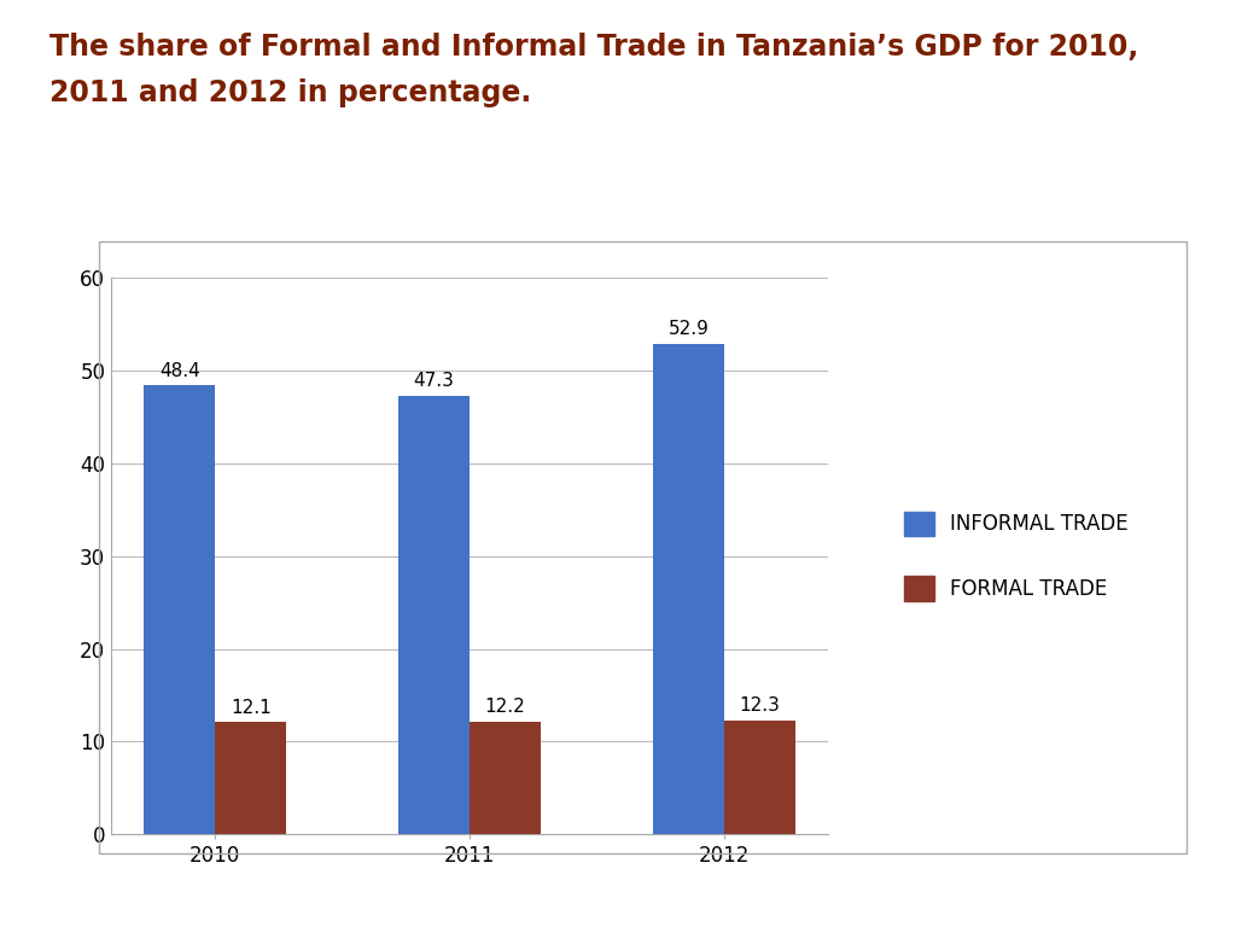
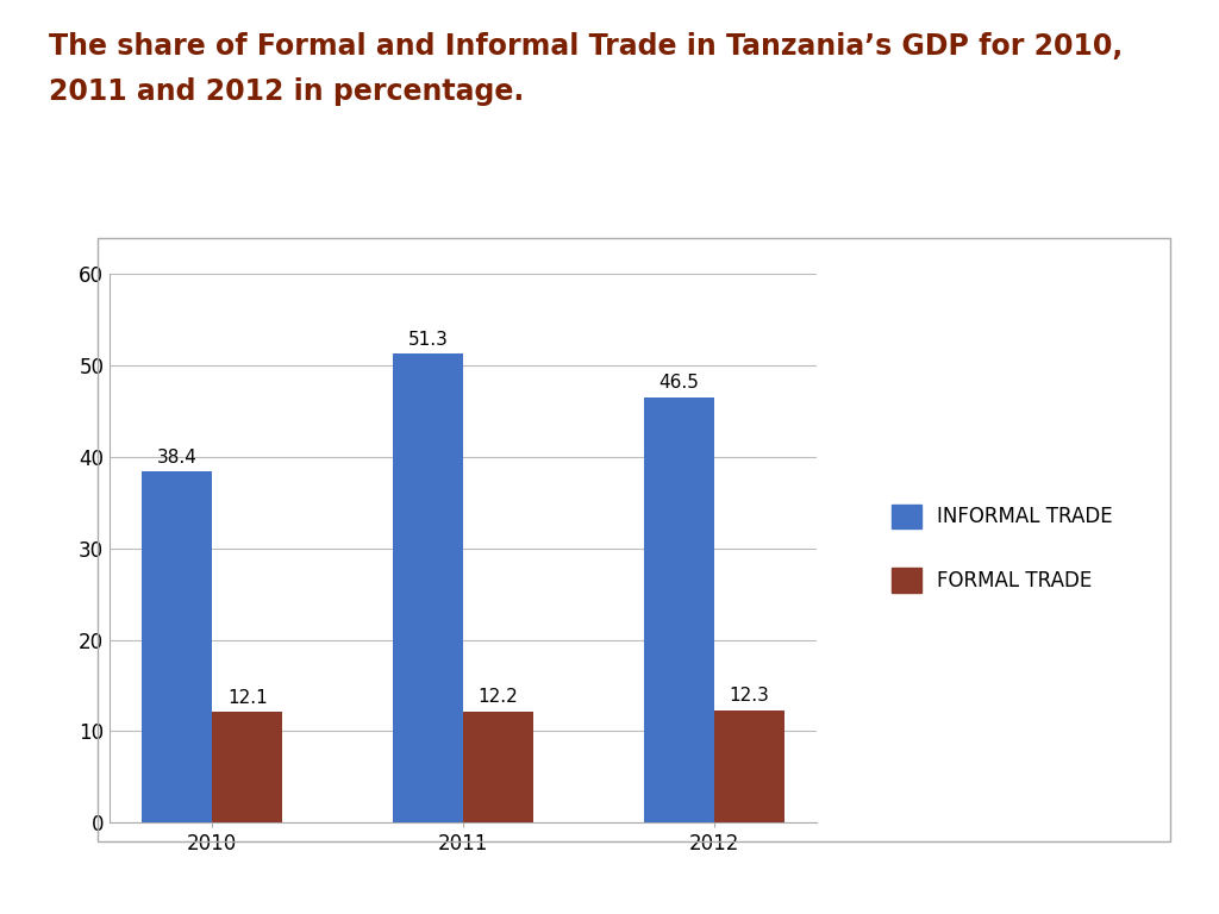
INFORMAL TRADE/2010: 48.4 -> 38.4
INFORMAL TRADE/2011: 47.3 -> 51.3
INFORMAL TRADE/2012: 52.9 -> 46.5
